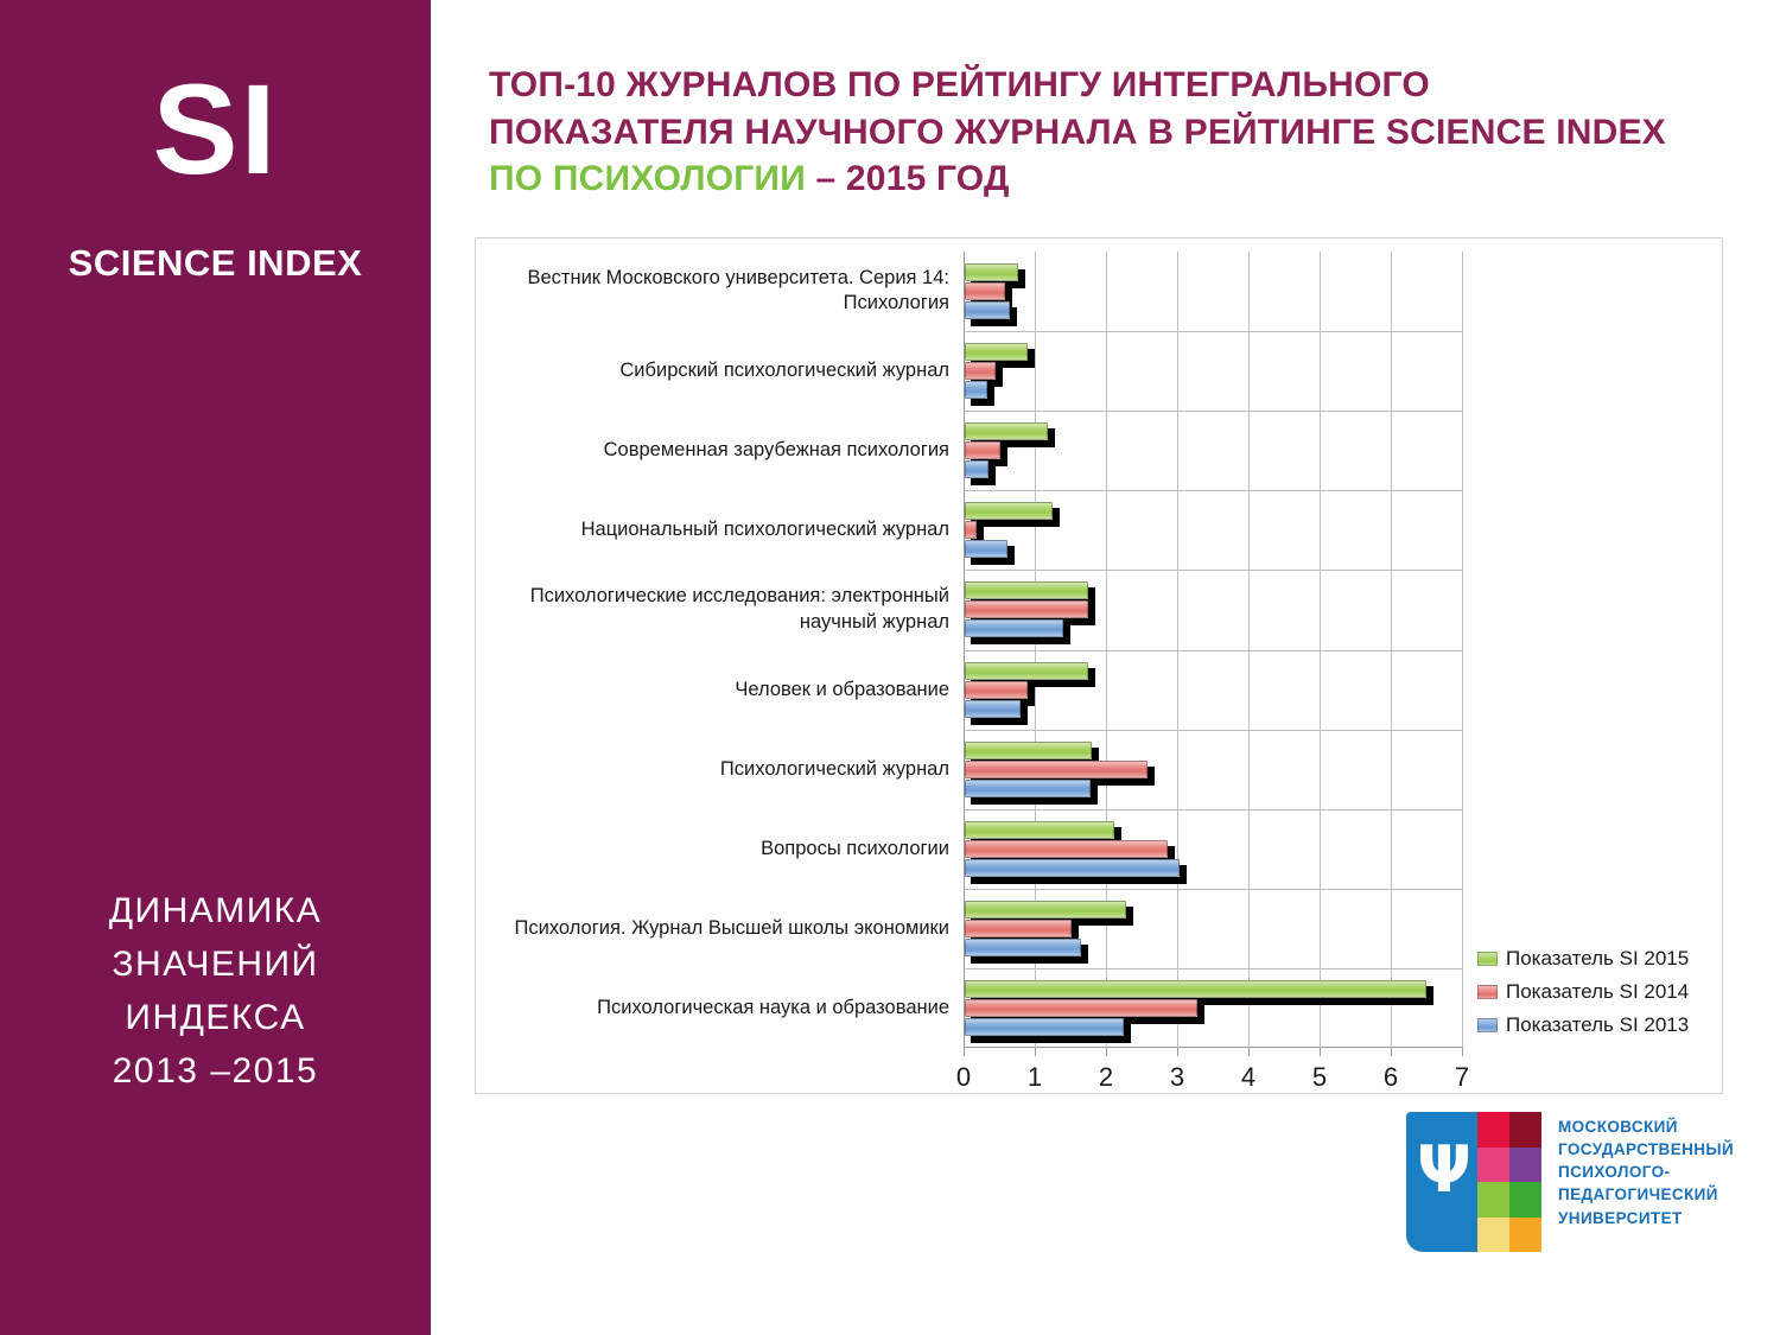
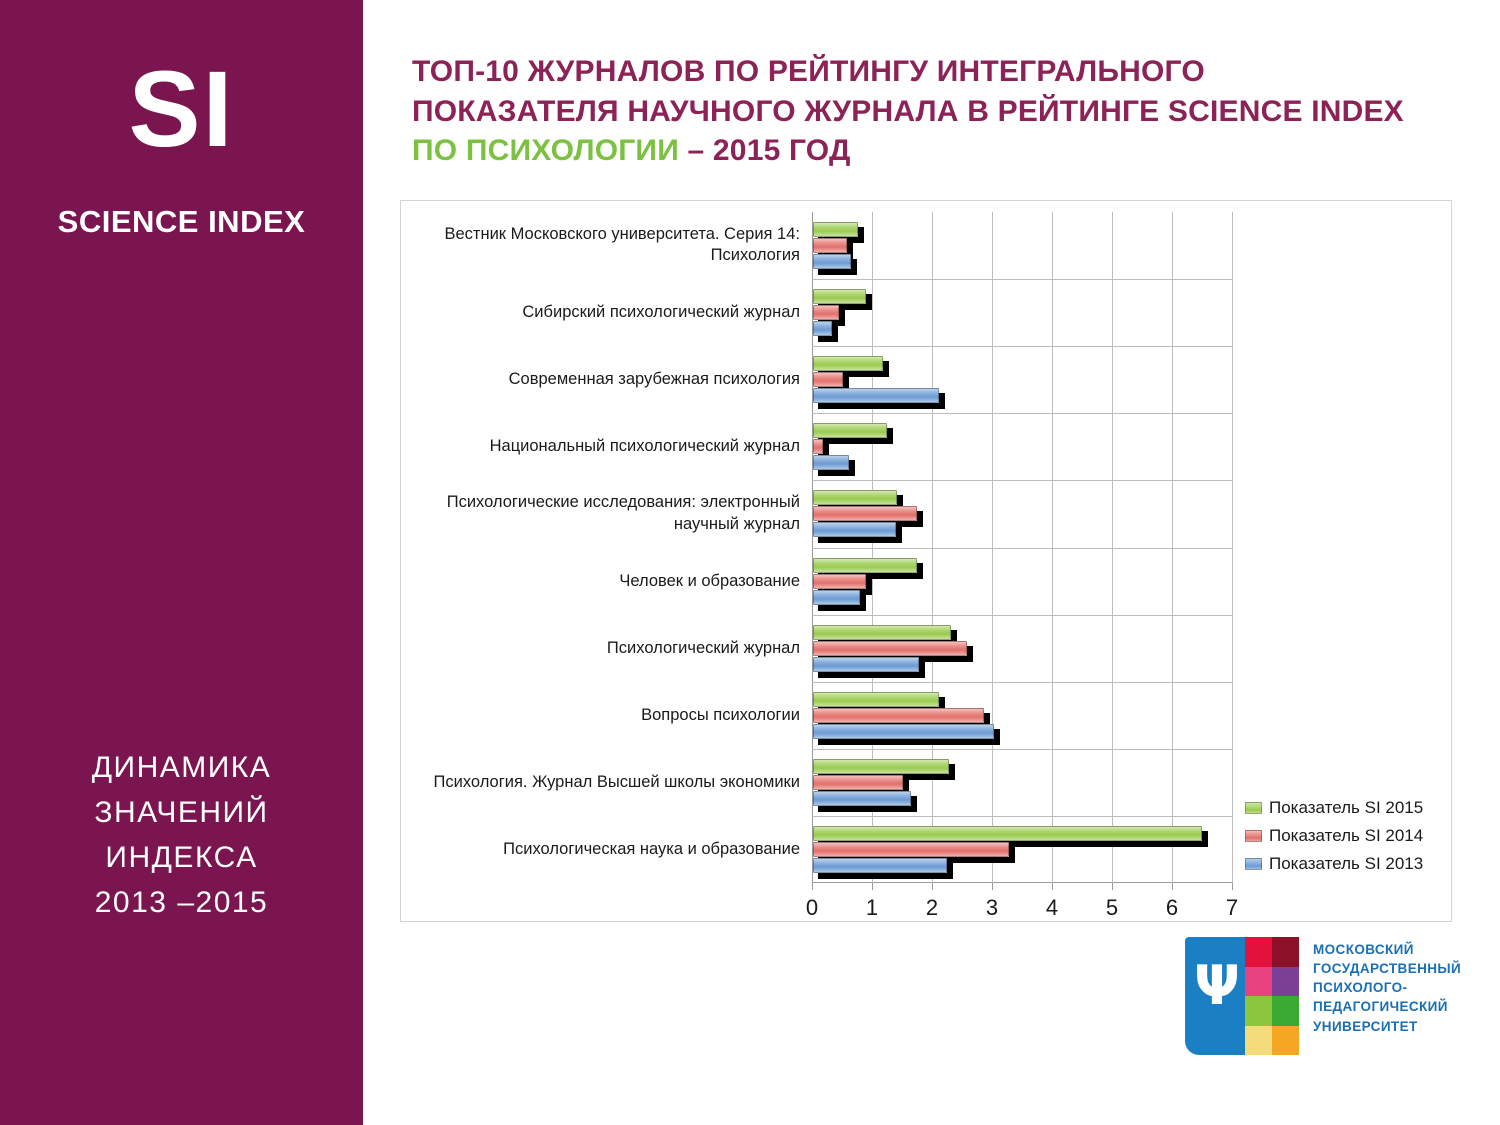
Показатель SI 2013/Современная зарубежная психология: 0.3 -> 2.1
Показатель SI 2015/Психологические исследования: электронный научный журнал: 1.7 -> 1.4
Показатель SI 2015/Психологический журнал: 1.8 -> 2.3
